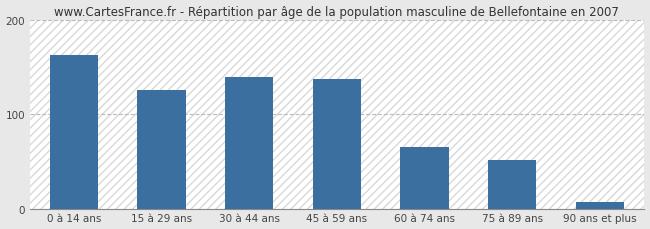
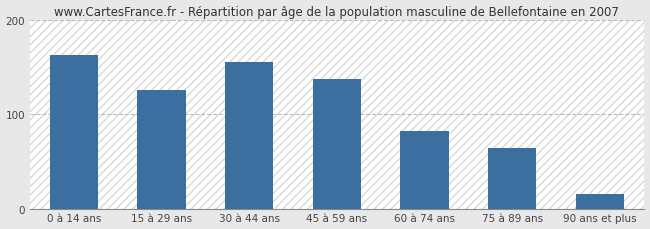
30 à 44 ans: 140 -> 156
60 à 74 ans: 65 -> 82
75 à 89 ans: 52 -> 64
90 ans et plus: 7 -> 16
